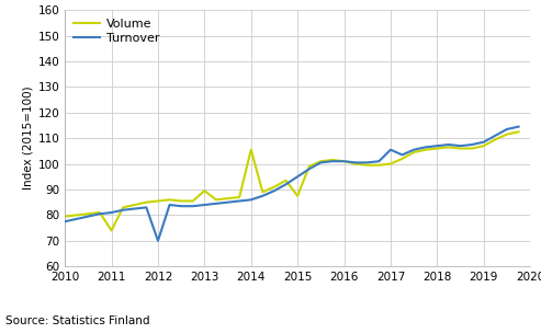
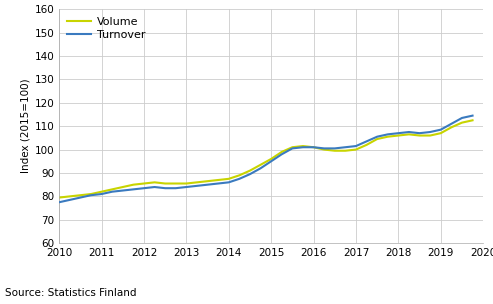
Volume/2011: 74.0 -> 82.0
Turnover/2012: 70.0 -> 83.5
Volume/2013: 89.5 -> 85.5
Volume/2014: 105.5 -> 87.5
Volume/2015: 87.5 -> 96.0
Turnover/2017: 105.5 -> 101.5
